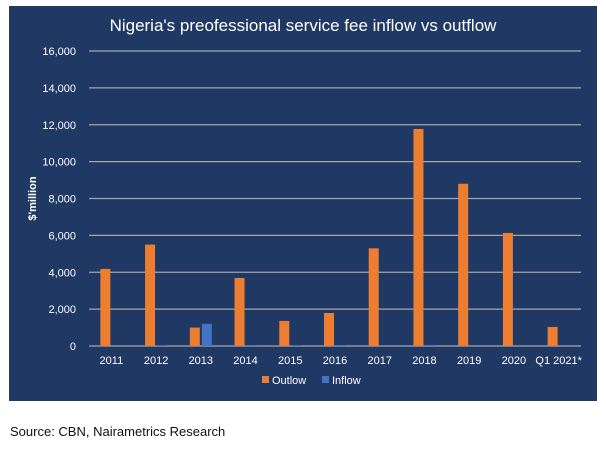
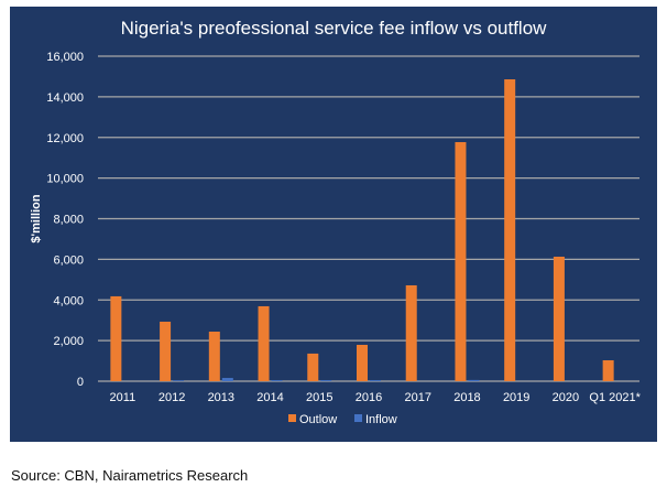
Outlow/2012: 5500 -> 2900
Outlow/2013: 1000 -> 2400
Inflow/2013: 1200 -> 200
Outlow/2017: 5300 -> 4700
Outlow/2019: 8800 -> 14900
